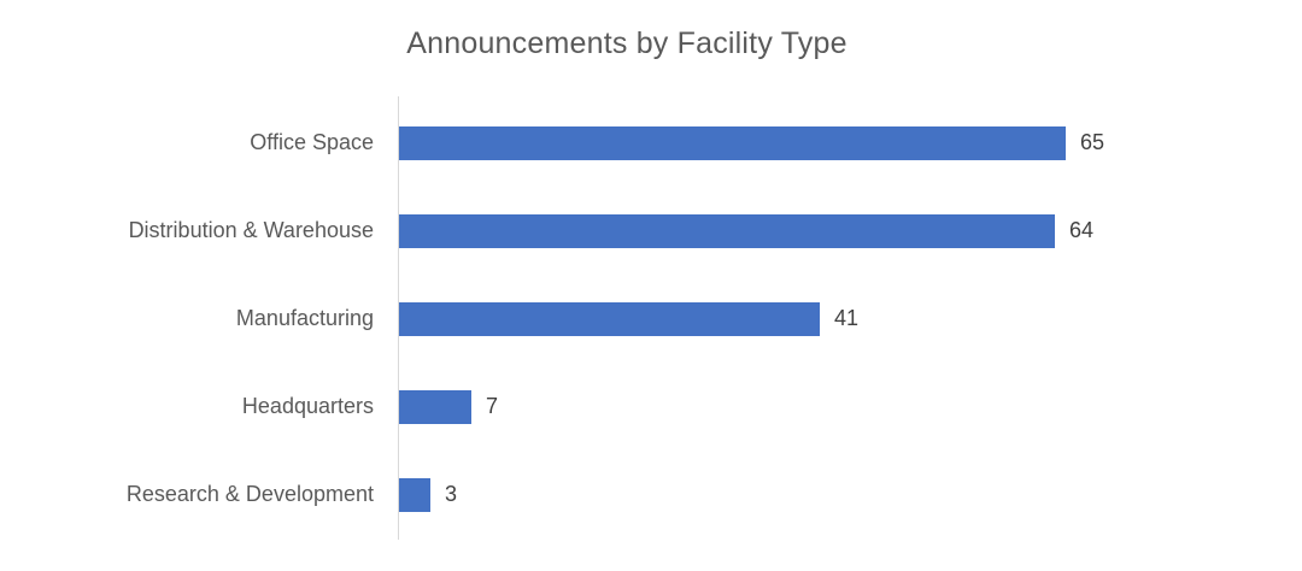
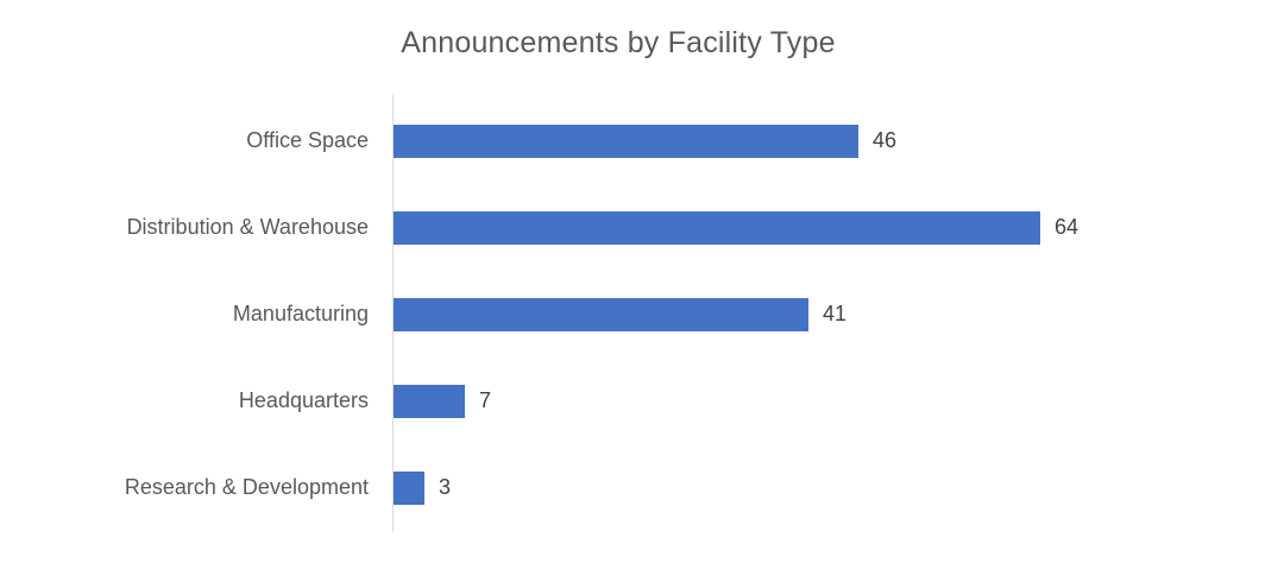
Office Space: 65 -> 46
